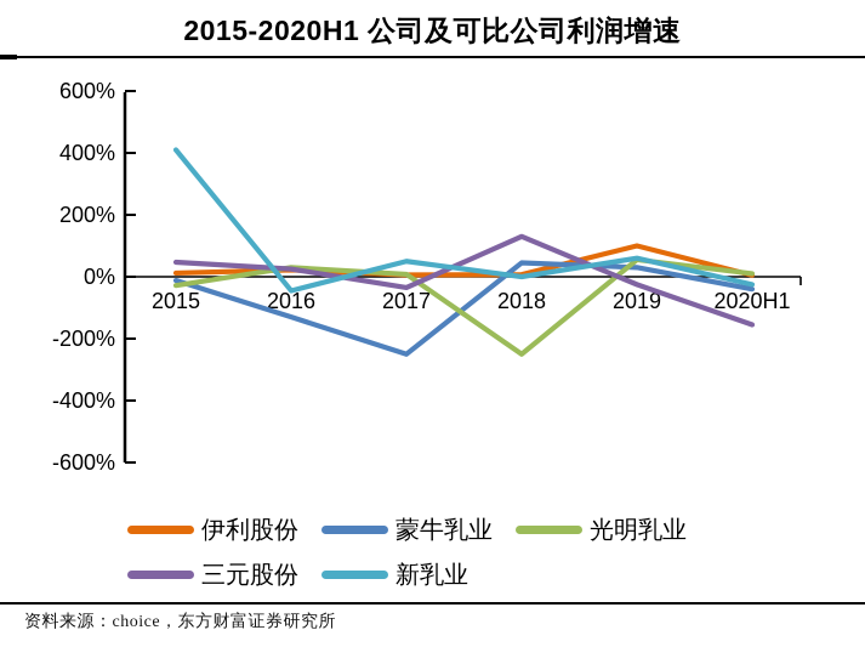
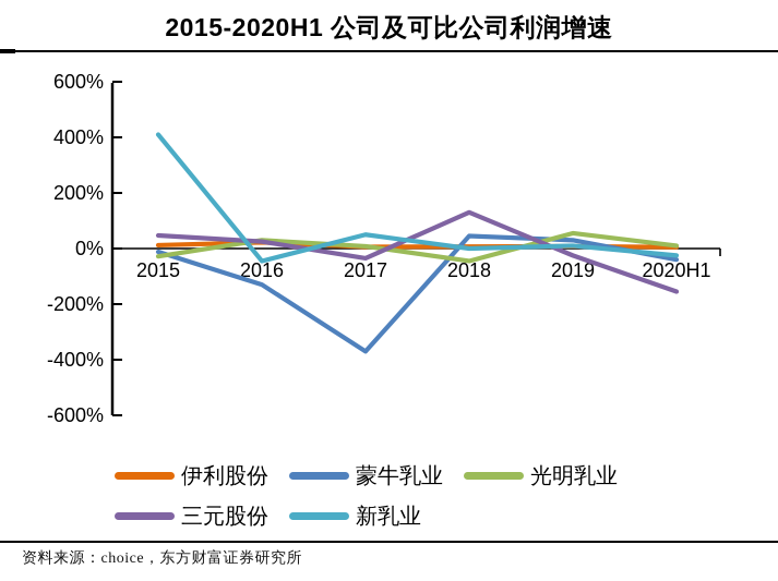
蒙牛乳业/2017: -250% -> -370%
光明乳业/2018: -250% -> -40%
伊利股份/2019: 100% -> 10%
新乳业/2019: 60% -> 10%
